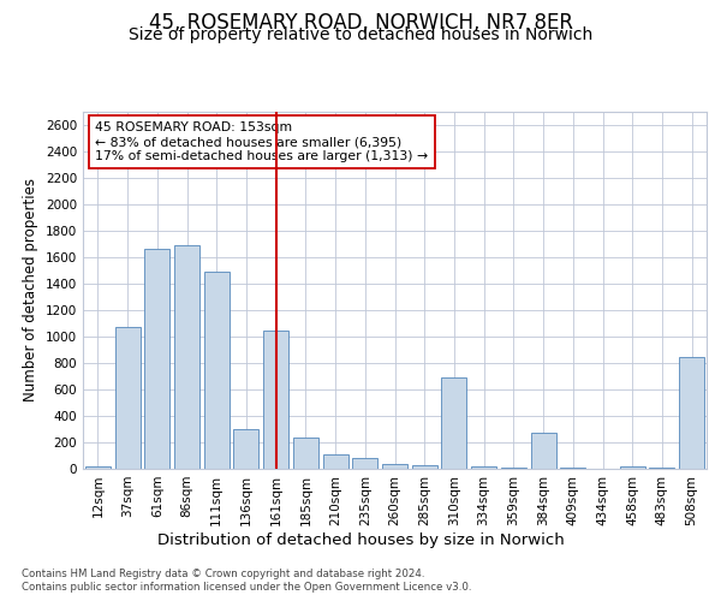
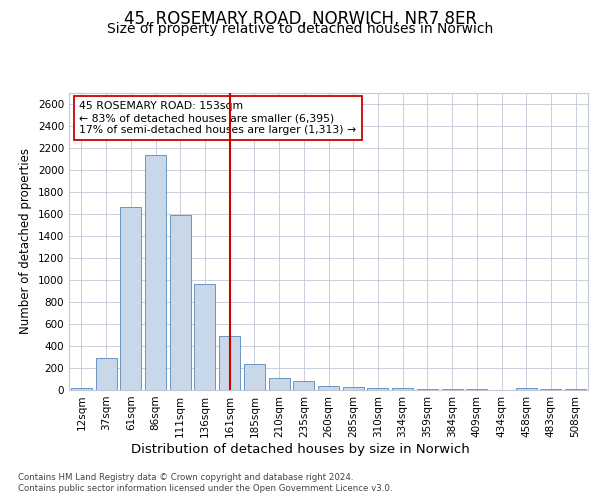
37sqm: 1070 -> 290
86sqm: 1690 -> 2130
111sqm: 1490 -> 1590
136sqm: 300 -> 960
161sqm: 1040 -> 490
310sqm: 690 -> 20
384sqm: 270 -> 10
508sqm: 840 -> 0
